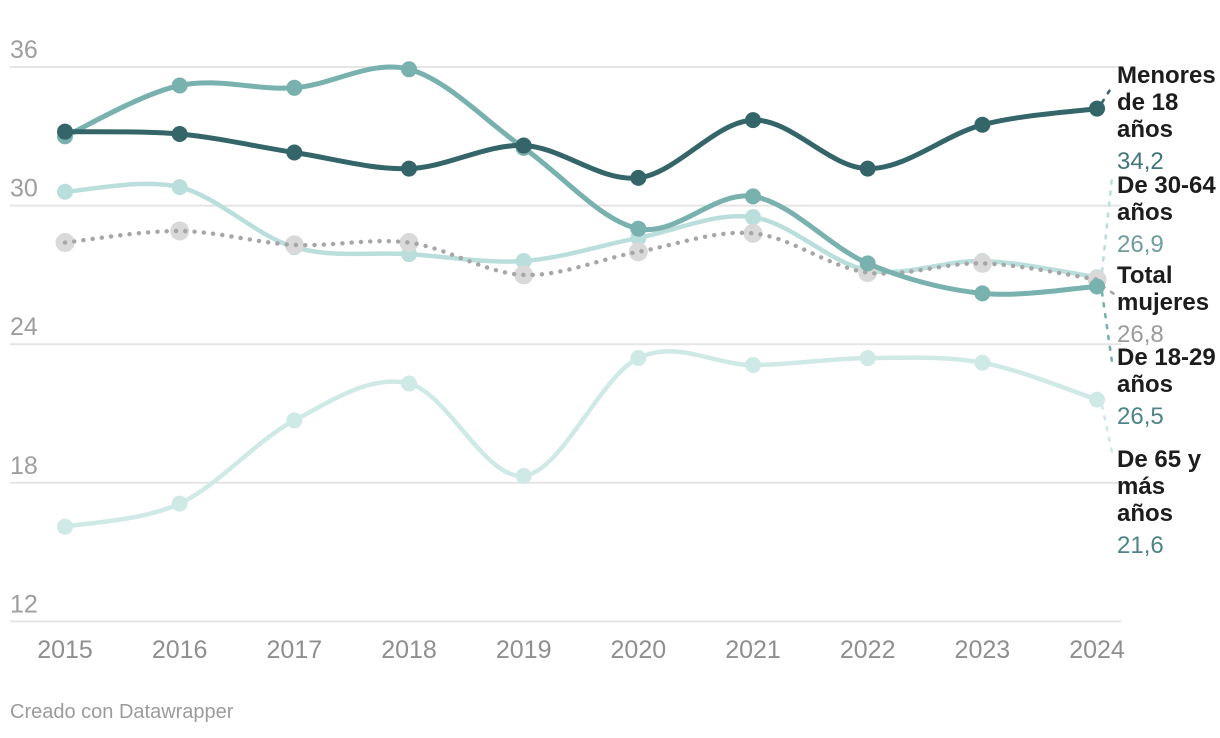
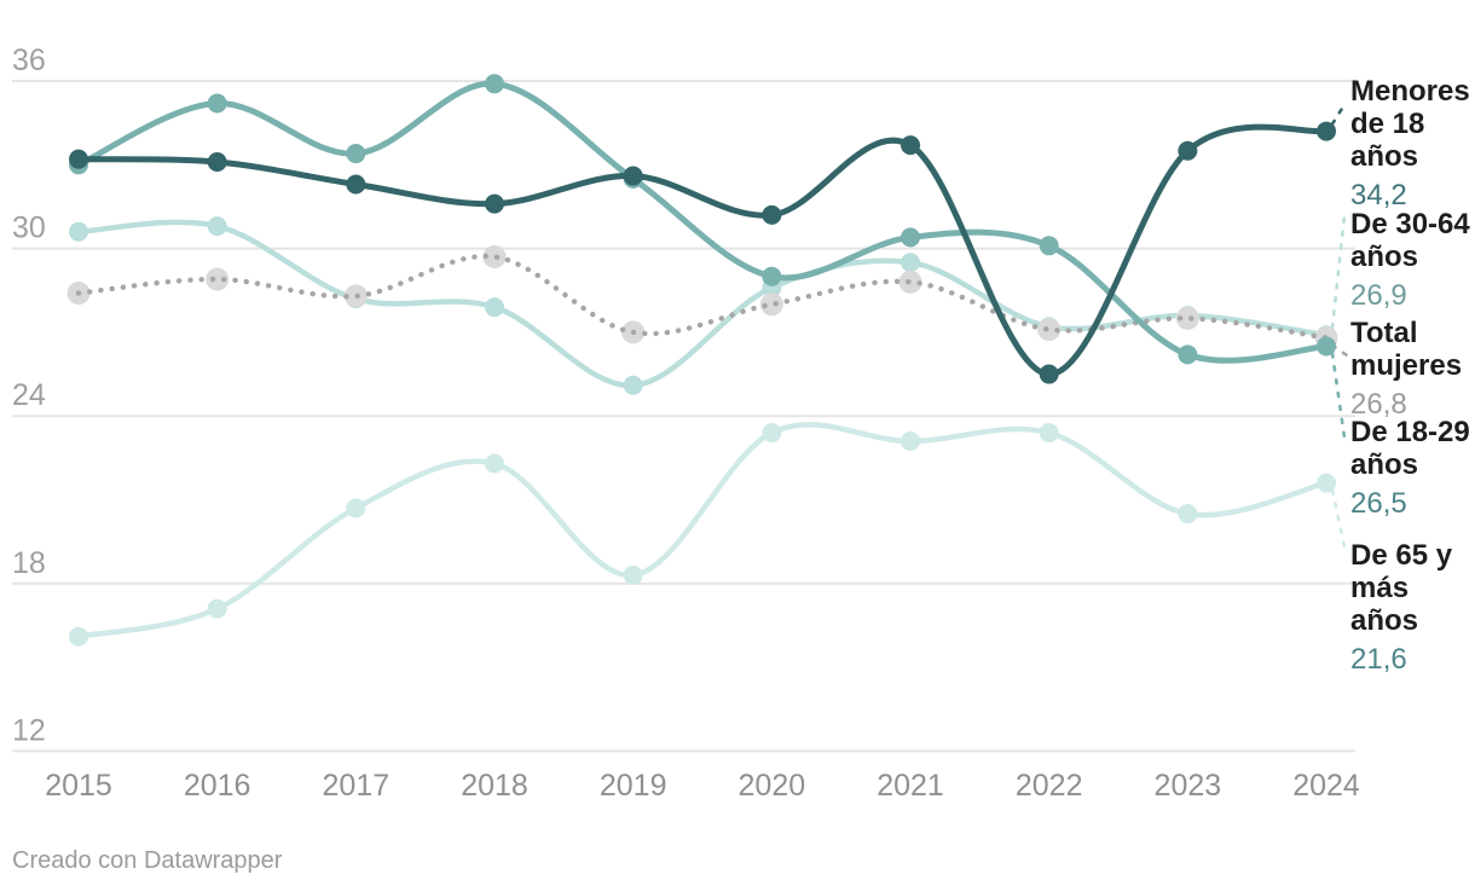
De 18-29 años/2017: 35.1 -> 33.4
Total mujeres/2018: 28.4 -> 29.7
De 30-64 años/2019: 27.6 -> 25.1
Menores de 18 años/2022: 31.6 -> 25.5
De 18-29 años/2022: 27.5 -> 30.1
De 65 y más años/2023: 23.2 -> 20.5
